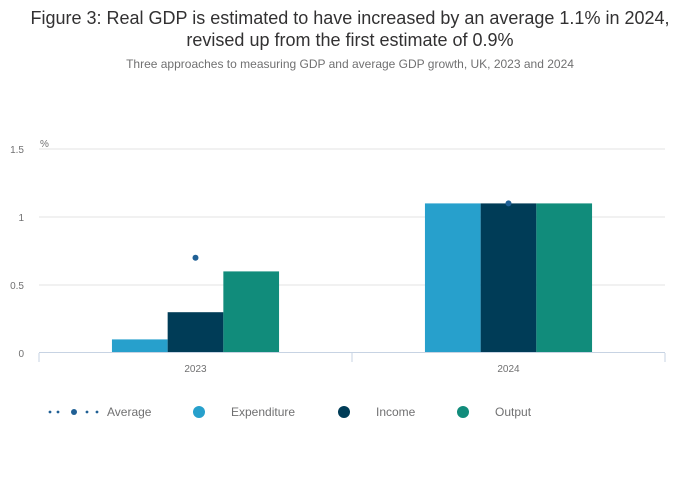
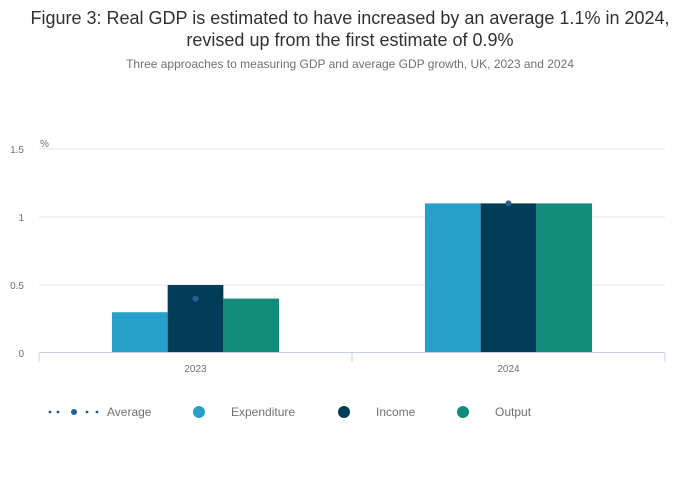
Expenditure/2023: 0.1 -> 0.3
Income/2023: 0.3 -> 0.5
Output/2023: 0.6 -> 0.4
Average/2023: 0.7 -> 0.4
